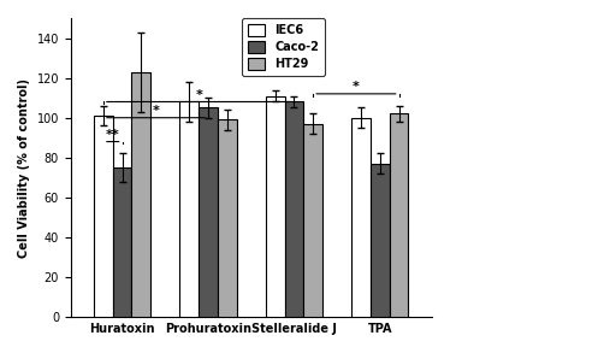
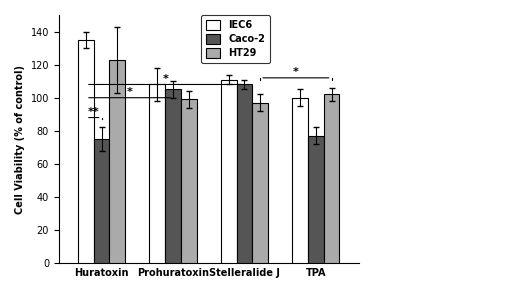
IEC6/Huratoxin: 101 -> 135
